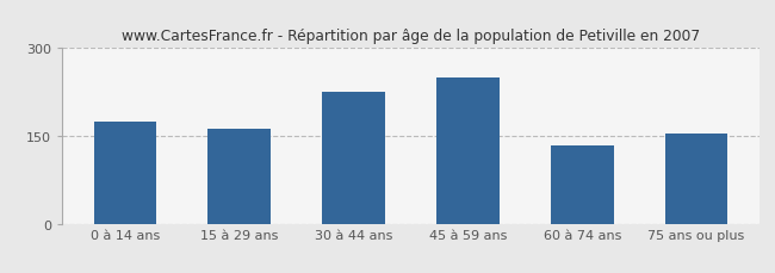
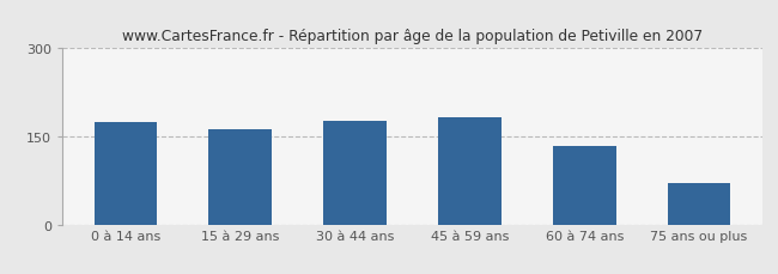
30 à 44 ans: 225 -> 176
45 à 59 ans: 250 -> 183
75 ans ou plus: 155 -> 70
